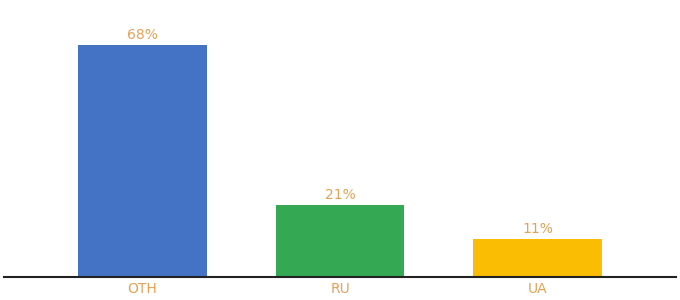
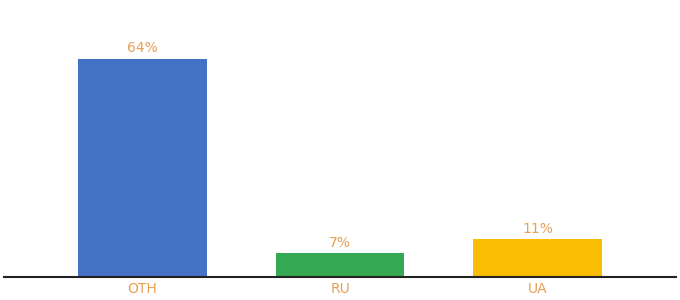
OTH: 68% -> 64%
RU: 21% -> 7%
